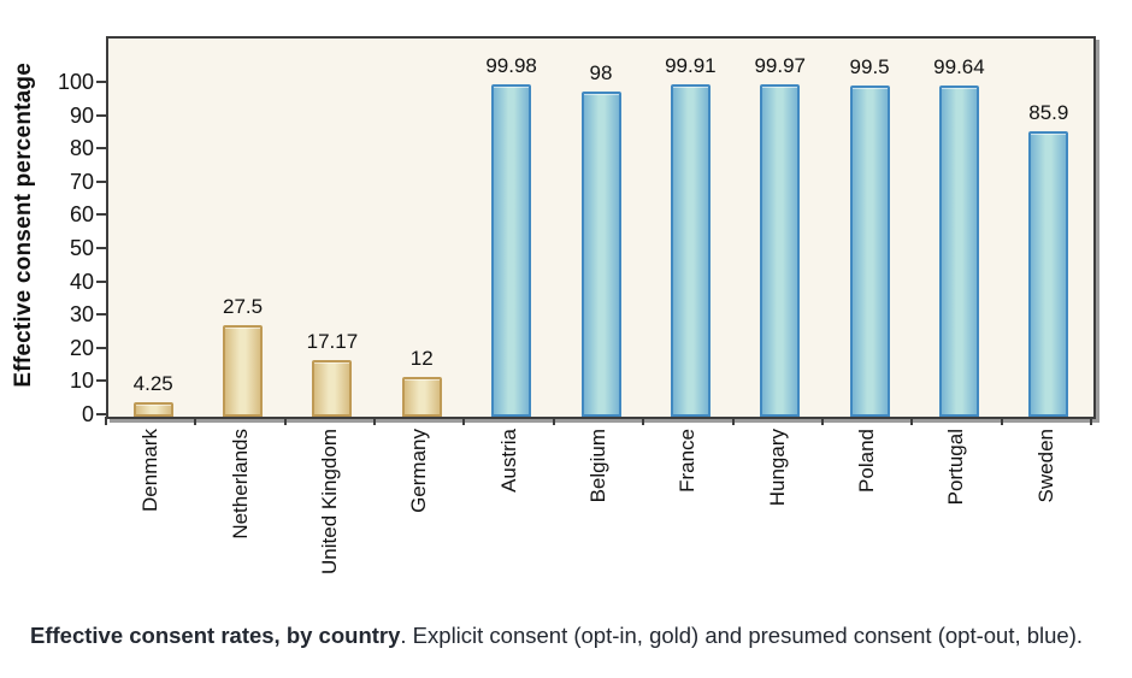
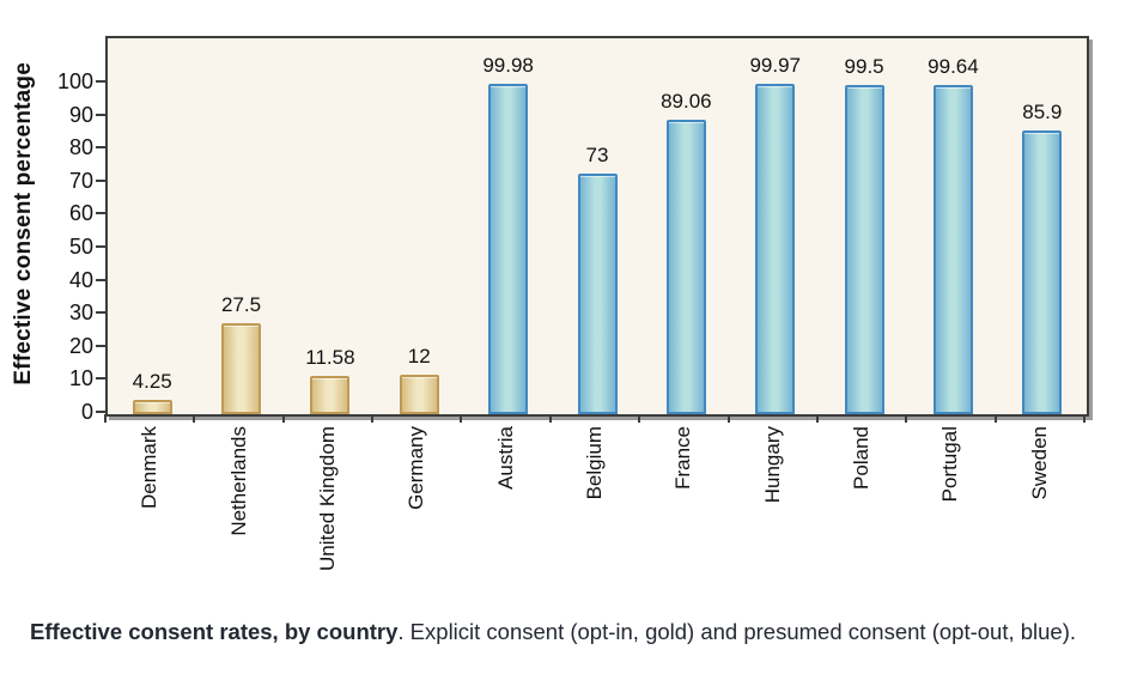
United Kingdom: 17.17 -> 11.58
Belgium: 98 -> 73
France: 99.91 -> 89.06
